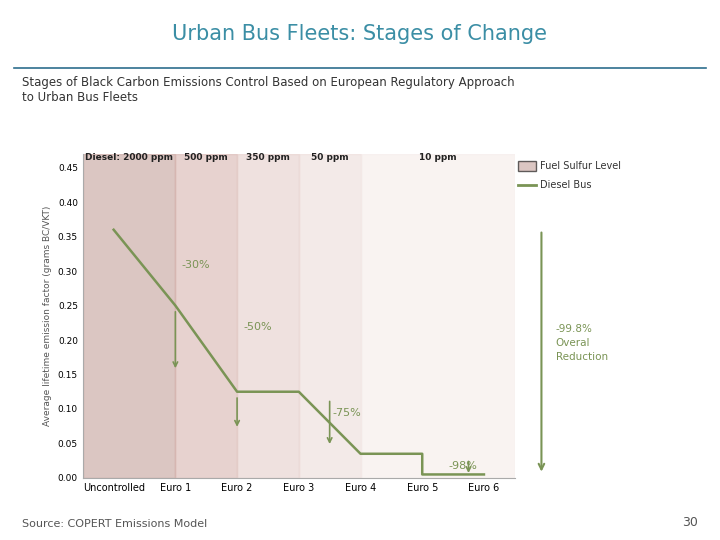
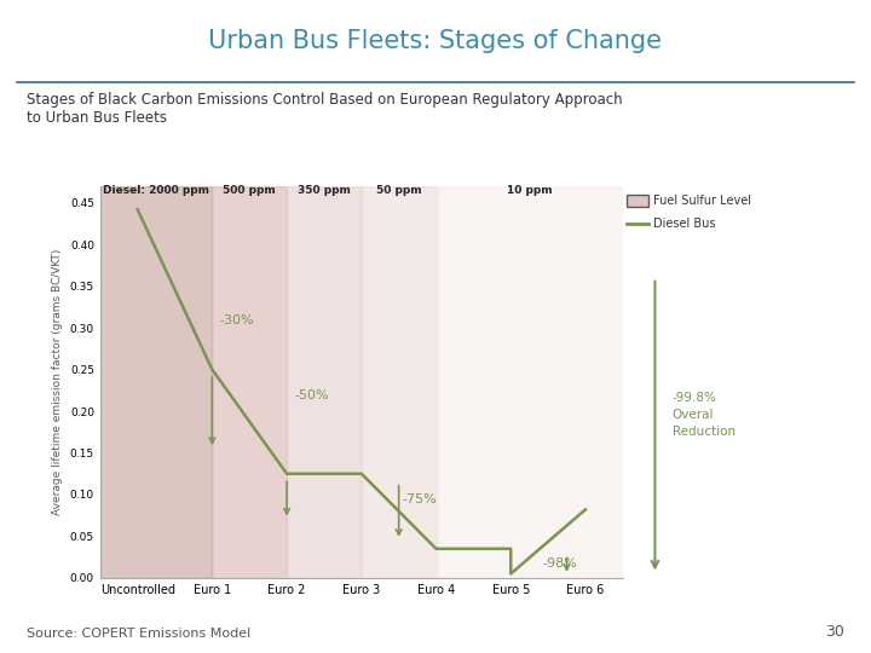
Uncontrolled: 0.360 -> 0.442
Euro 6: 0.005 -> 0.082
